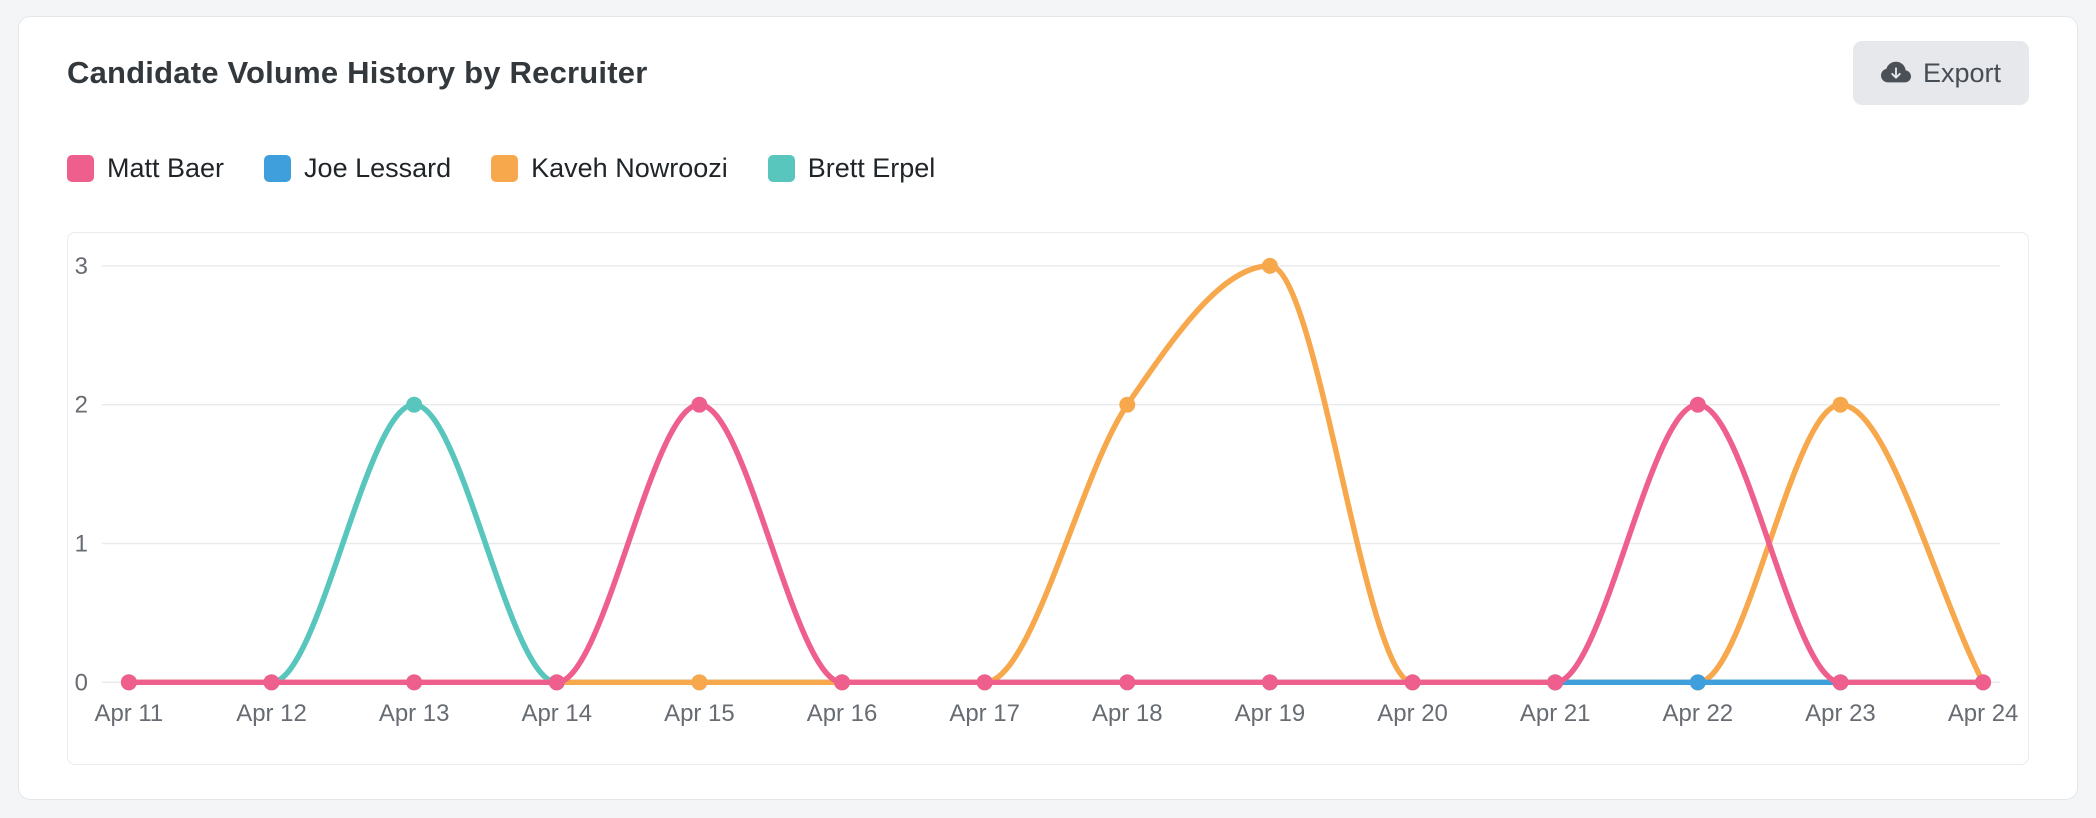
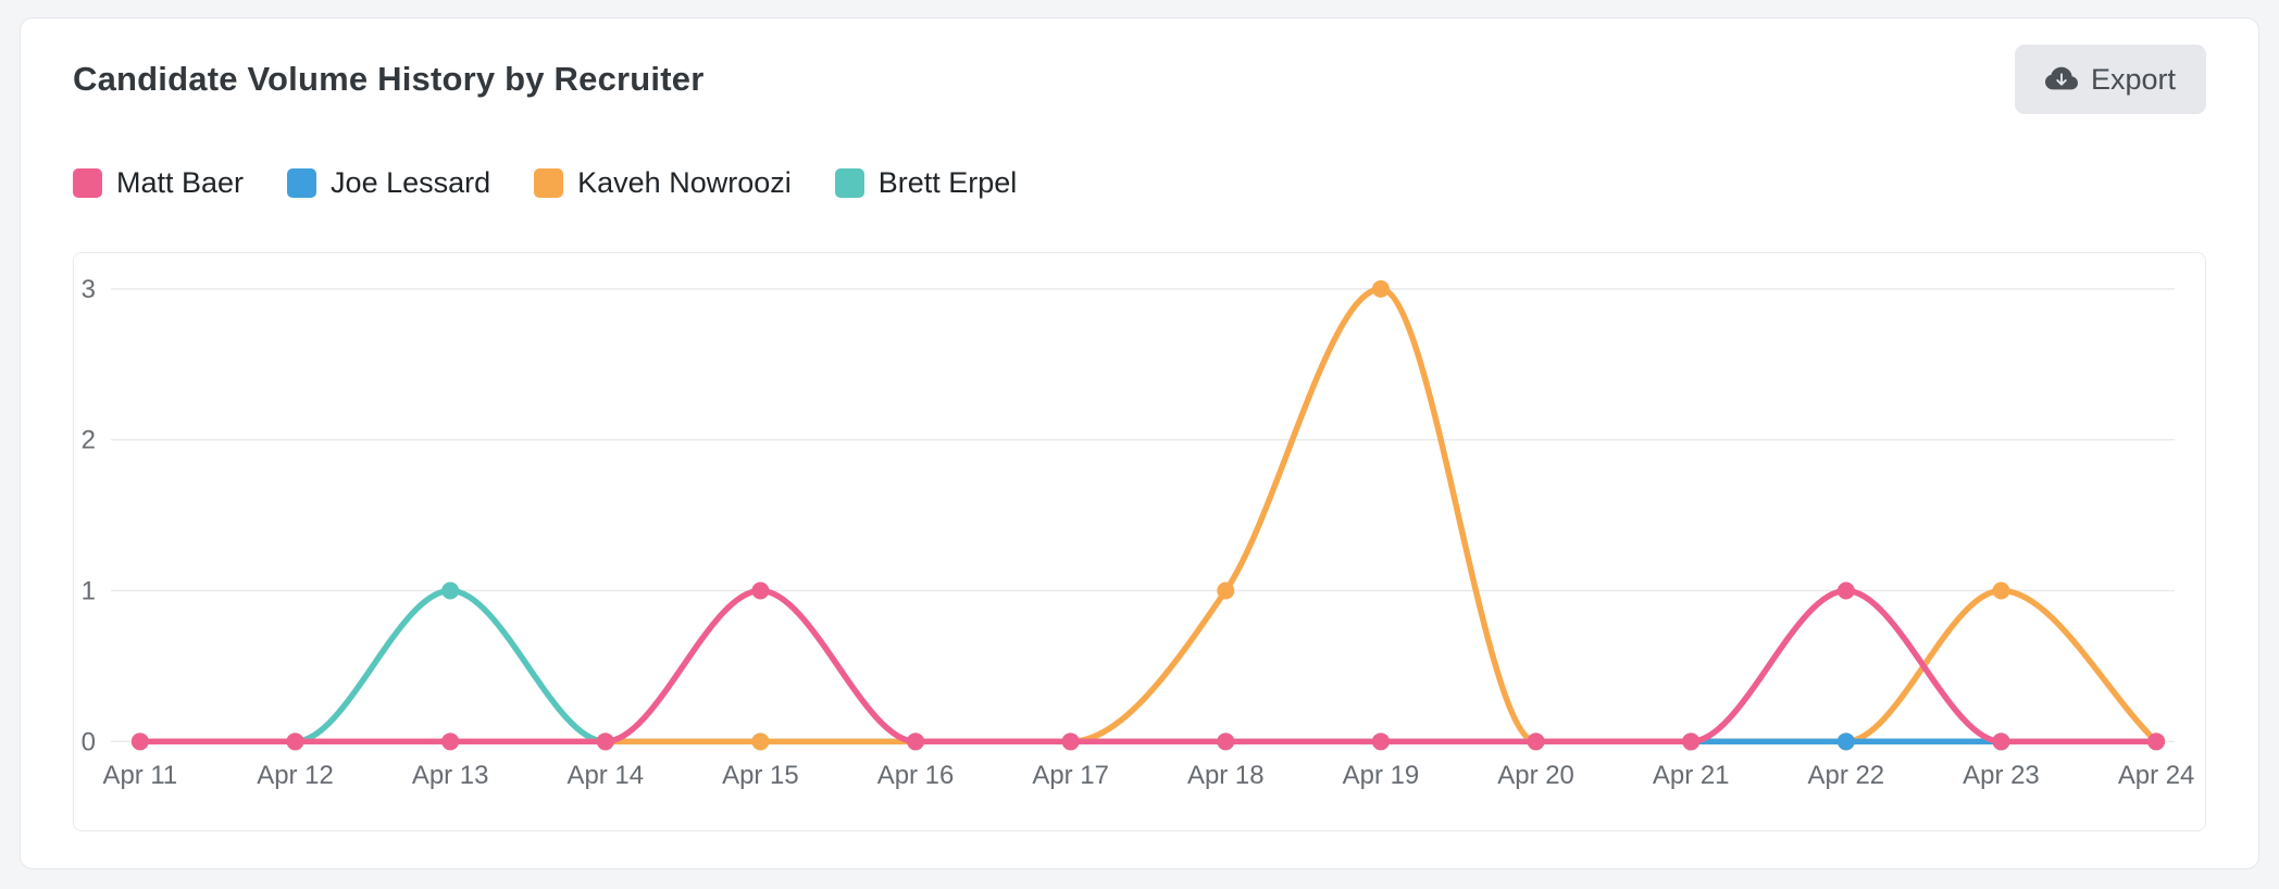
Brett Erpel/Apr 13: 2 -> 1
Matt Baer/Apr 15: 2 -> 1
Kaveh Nowroozi/Apr 18: 2 -> 1
Matt Baer/Apr 22: 2 -> 1
Kaveh Nowroozi/Apr 23: 2 -> 1
